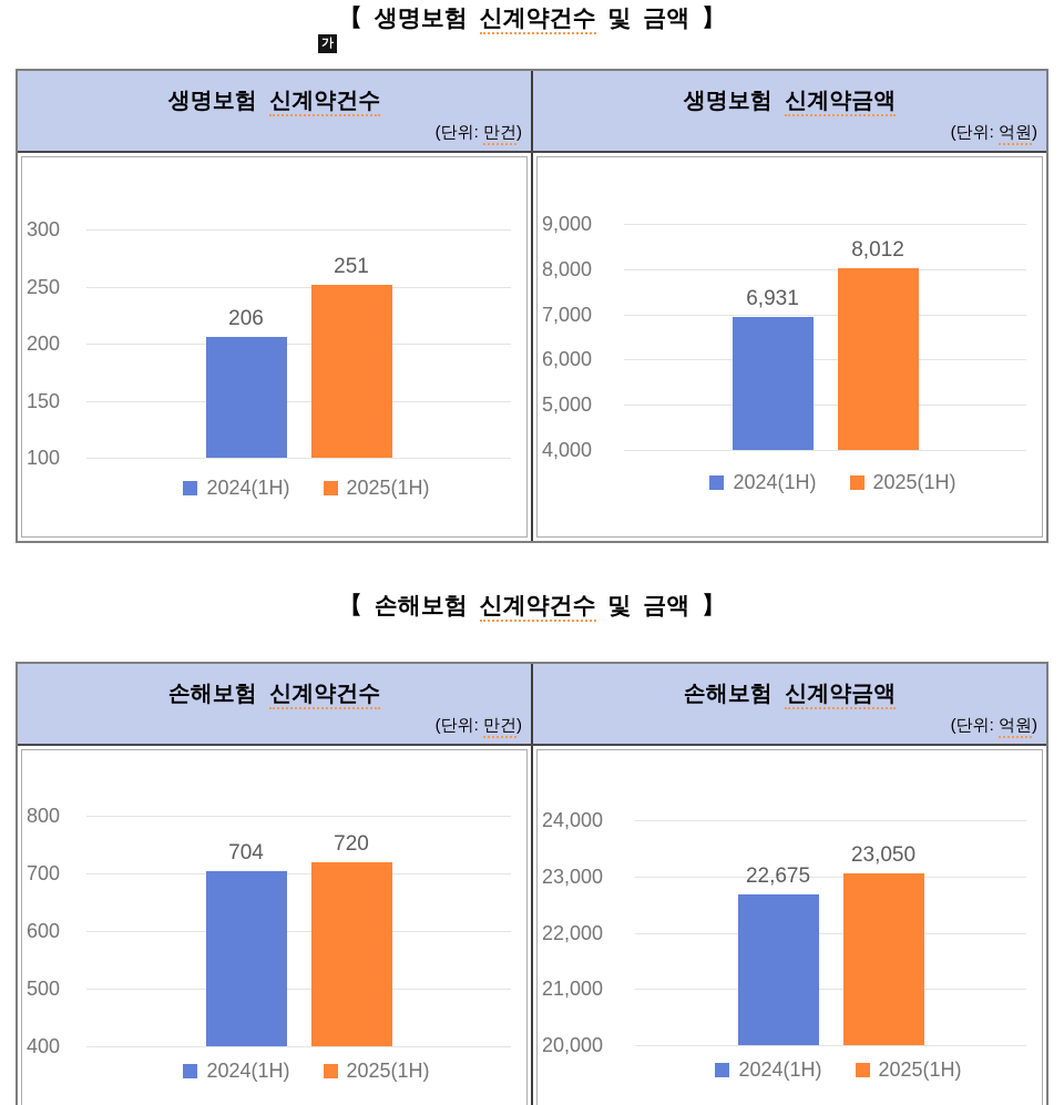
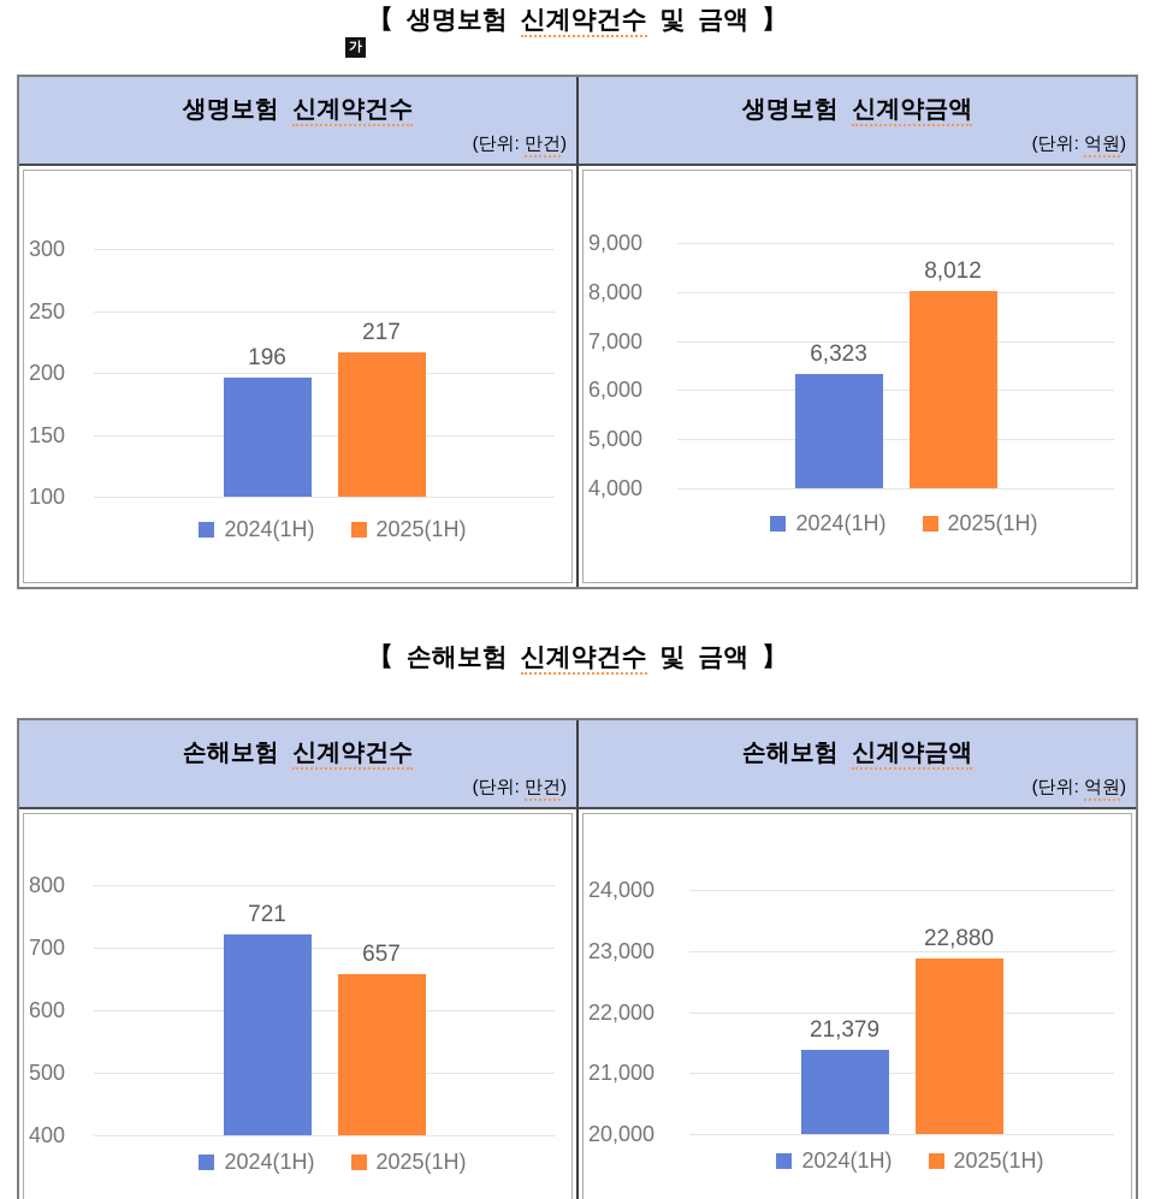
생명보험 신계약건수/2024(1H): 206 -> 196
생명보험 신계약건수/2025(1H): 251 -> 217
생명보험 신계약금액/2024(1H): 6,931 -> 6,323
손해보험 신계약건수/2024(1H): 704 -> 721
손해보험 신계약건수/2025(1H): 720 -> 657
손해보험 신계약금액/2024(1H): 22,675 -> 21,379
손해보험 신계약금액/2025(1H): 23,050 -> 22,880
